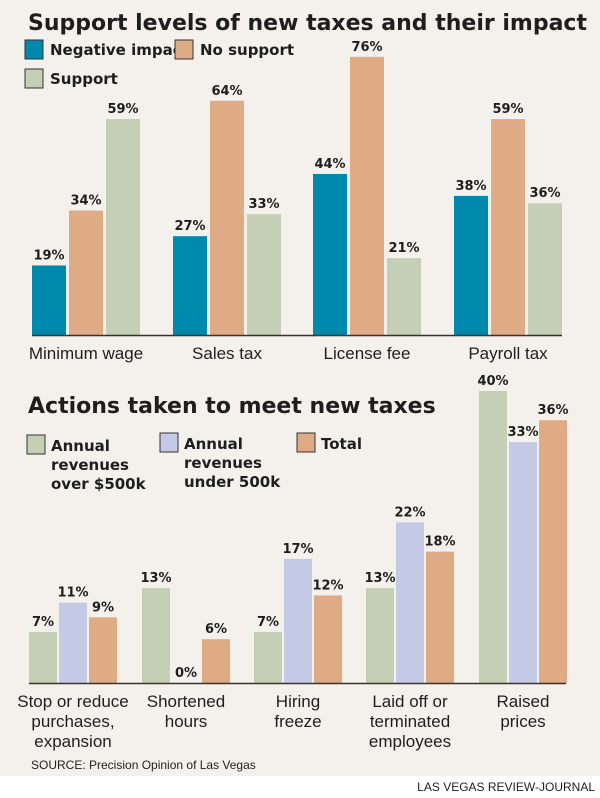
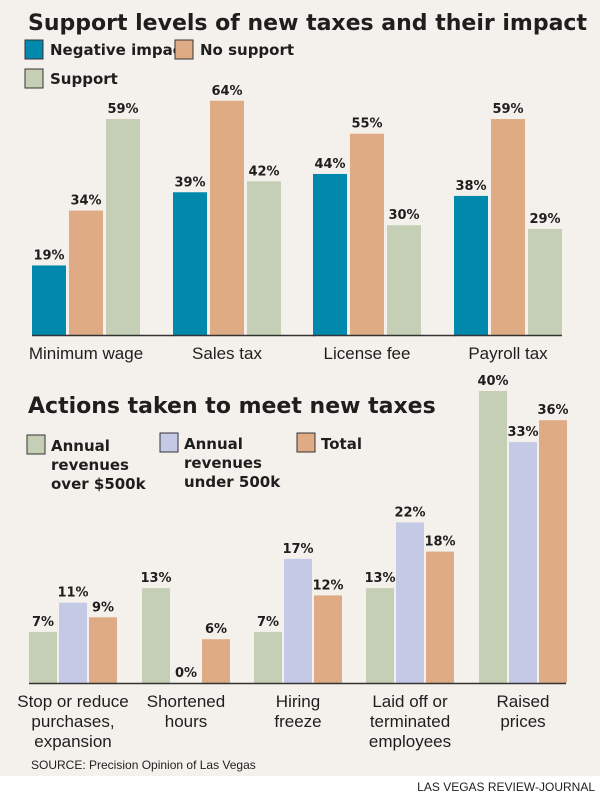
Support levels of new taxes and their impact/Negative impact/Sales tax: 27% -> 39%
Support levels of new taxes and their impact/Support/Sales tax: 33% -> 42%
Support levels of new taxes and their impact/No support/License fee: 76% -> 55%
Support levels of new taxes and their impact/Support/License fee: 21% -> 30%
Support levels of new taxes and their impact/Support/Payroll tax: 36% -> 29%
